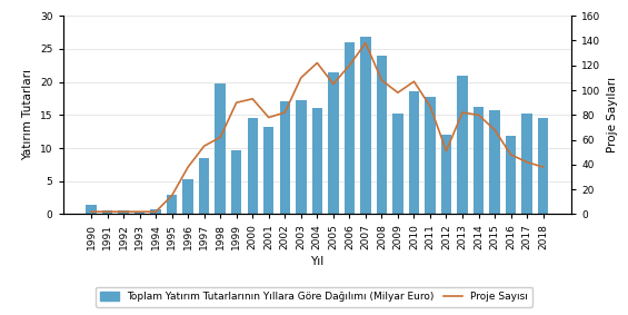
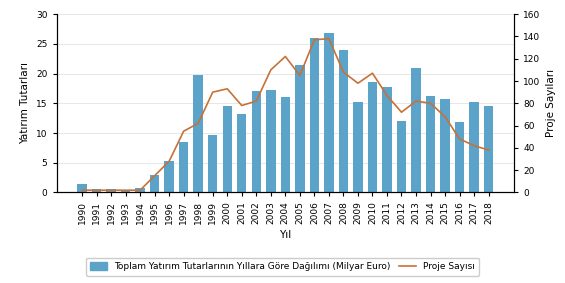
Proje Sayısı/1996: 38 -> 28
Proje Sayısı/2006: 120 -> 137
Proje Sayısı/2012: 51 -> 72
